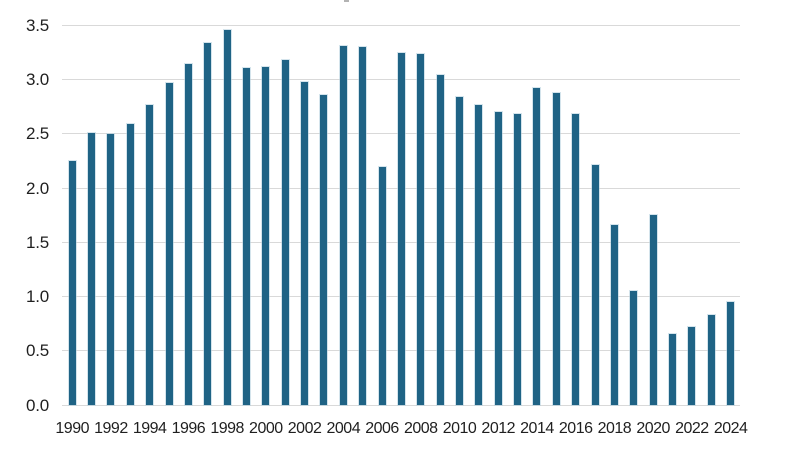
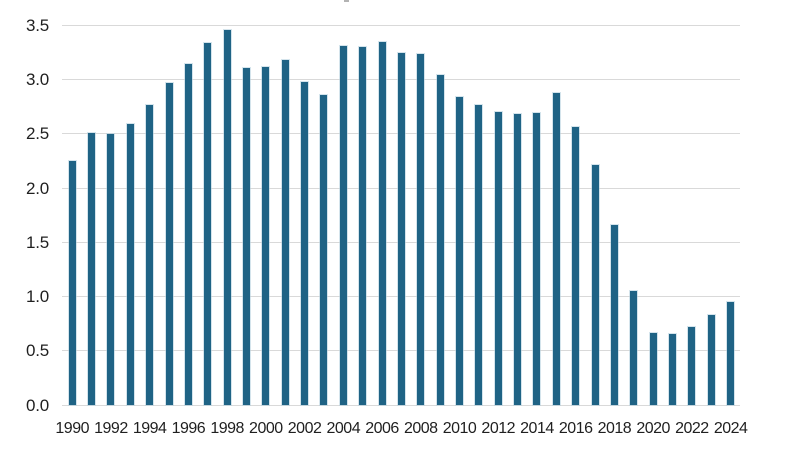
2006: 2.19 -> 3.34
2014: 2.92 -> 2.69
2016: 2.68 -> 2.56
2020: 1.75 -> 0.67
